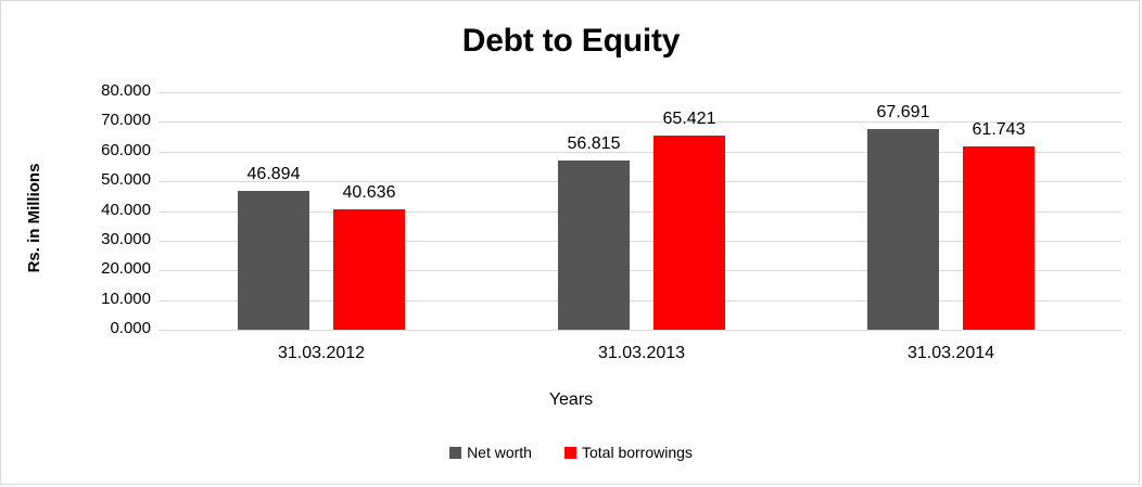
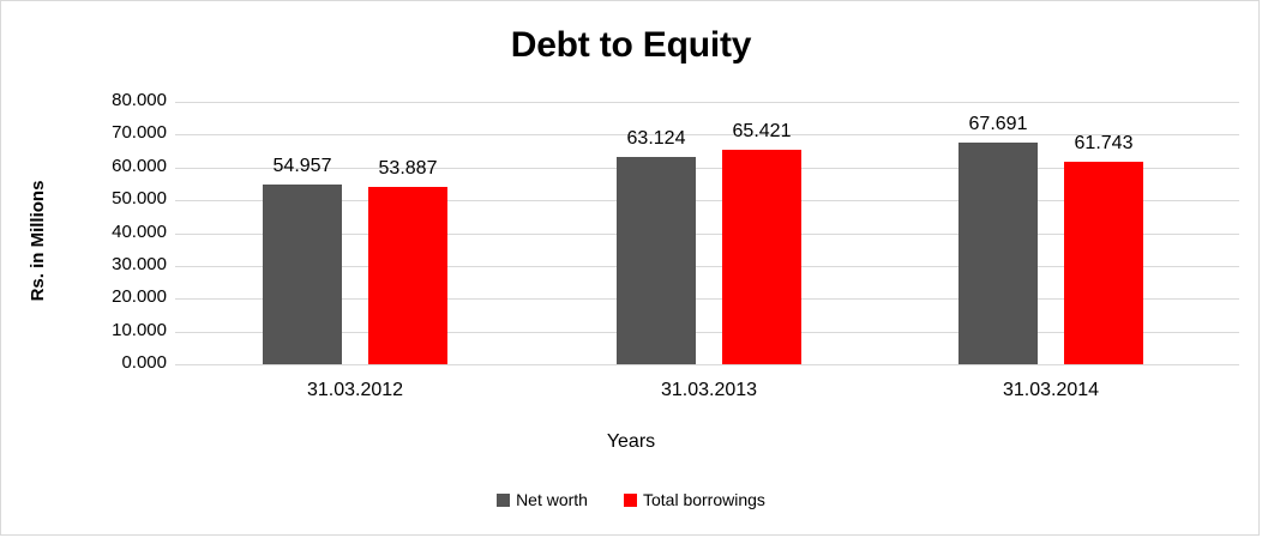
Net worth/31.03.2012: 46.894 -> 54.957
Total borrowings/31.03.2012: 40.636 -> 53.887
Net worth/31.03.2013: 56.815 -> 63.124
